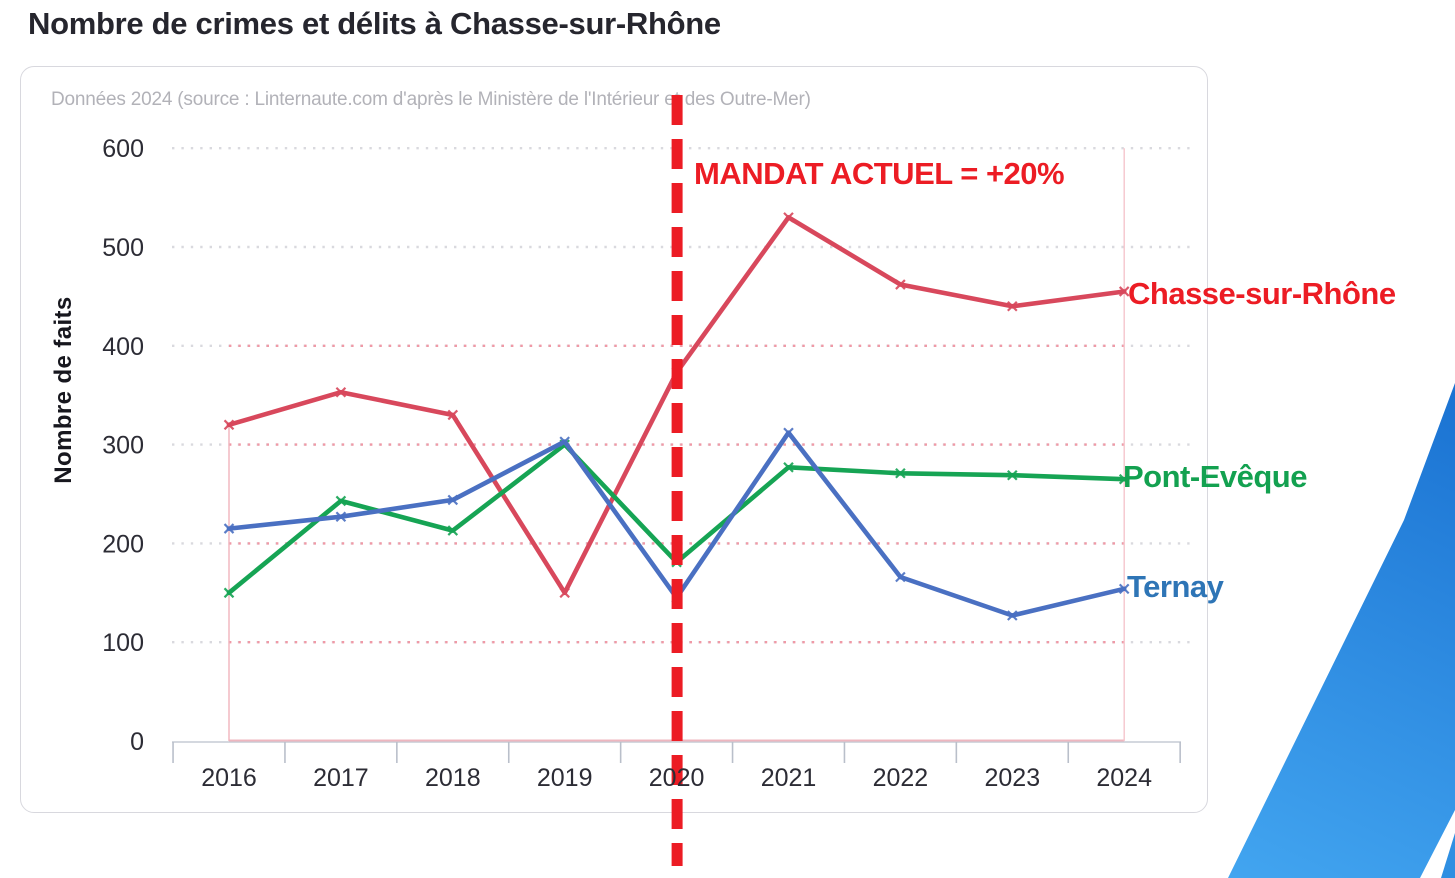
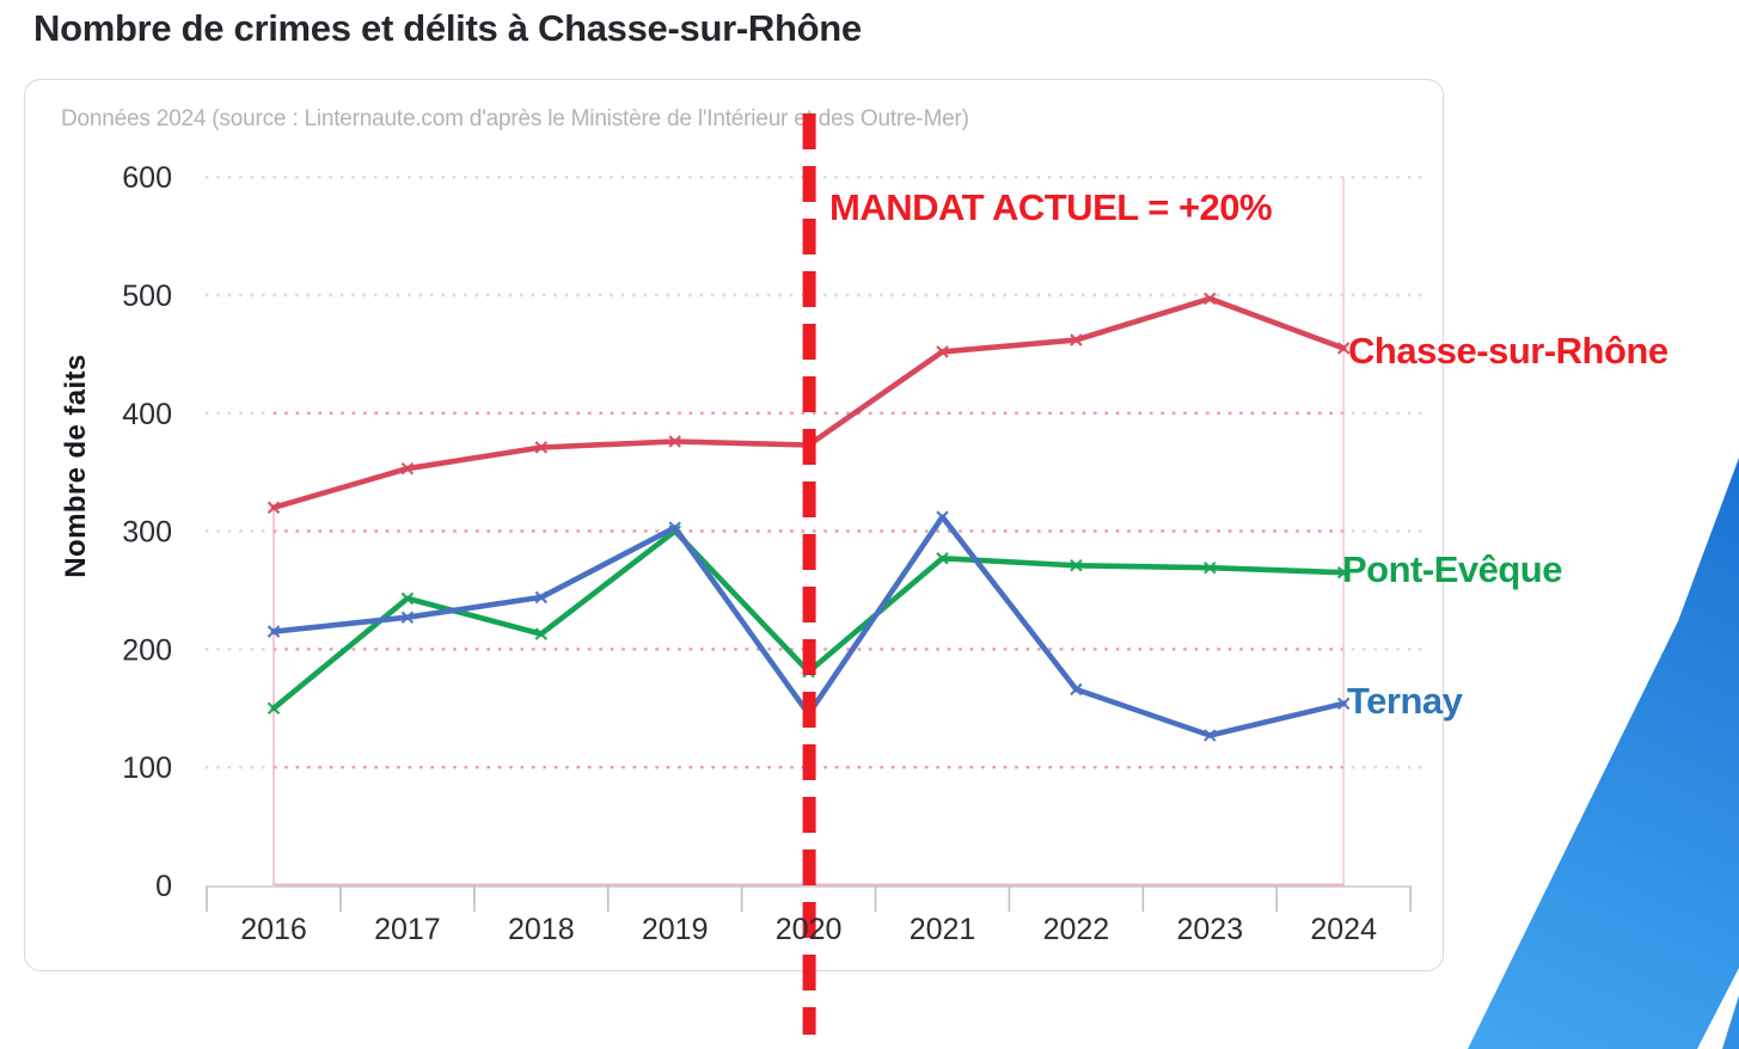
Chasse-sur-Rhône/2018: 330 -> 370
Chasse-sur-Rhône/2019: 150 -> 380
Chasse-sur-Rhône/2021: 530 -> 450
Chasse-sur-Rhône/2023: 440 -> 500
